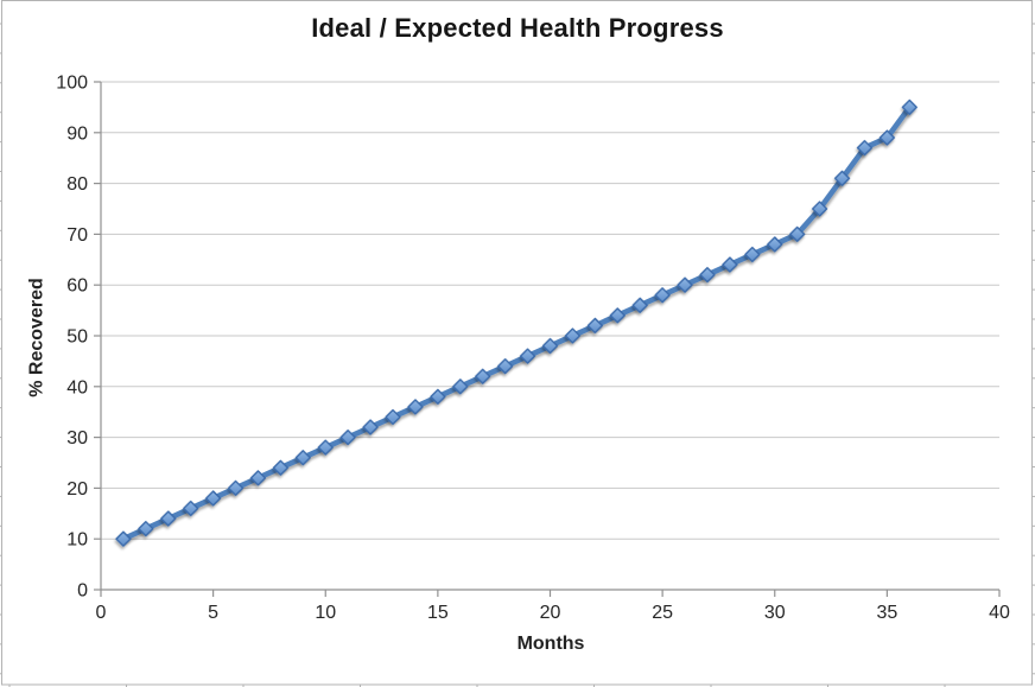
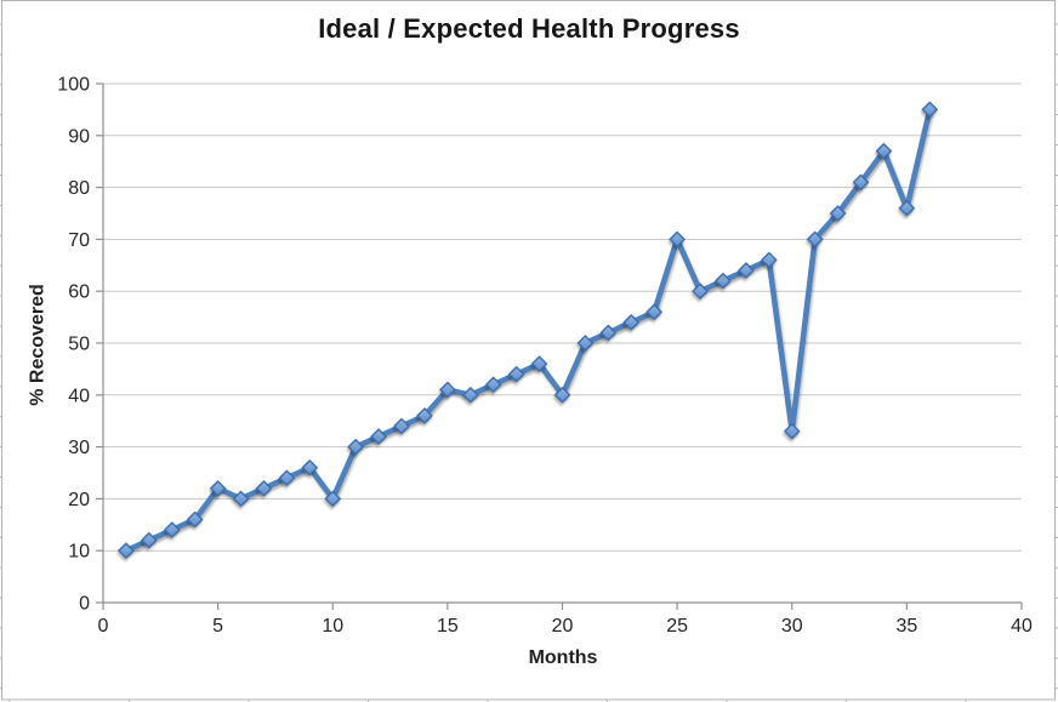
5: 18 -> 22
10: 28 -> 20
15: 38 -> 41
20: 48 -> 40
25: 58 -> 70
30: 68 -> 33
35: 89 -> 76
